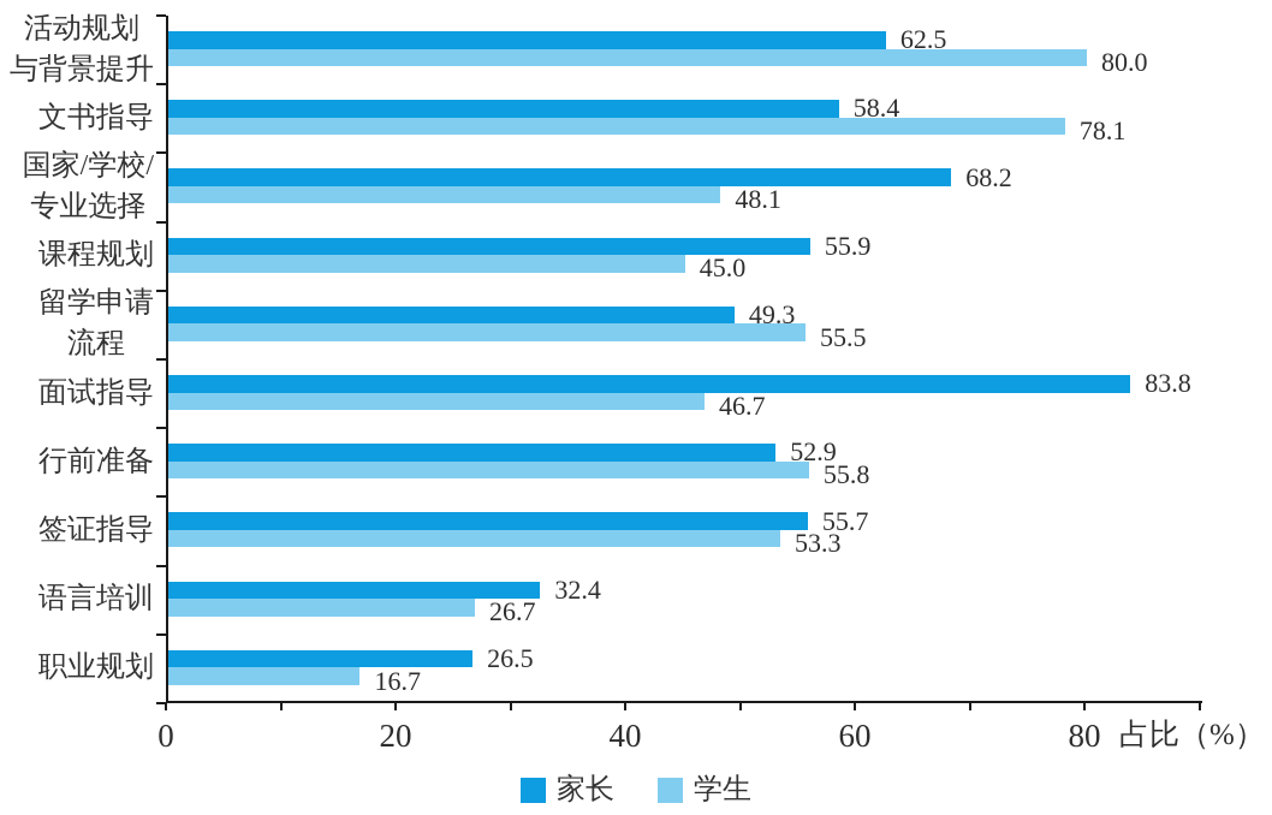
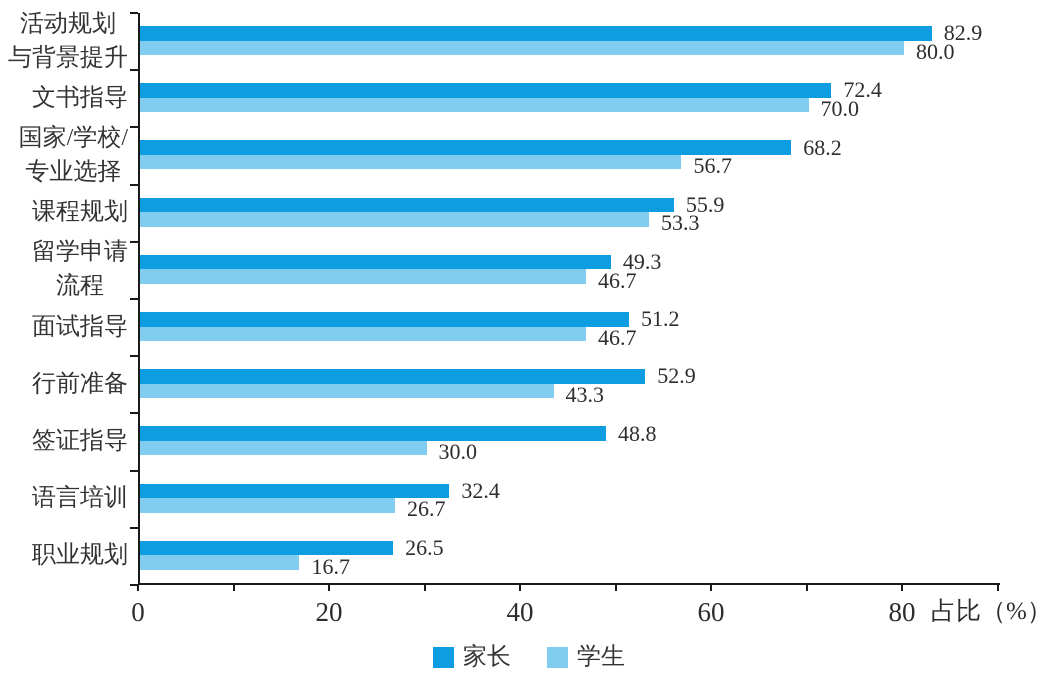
家长/活动规划与背景提升: 62.5 -> 82.9
家长/文书指导: 58.4 -> 72.4
学生/文书指导: 78.1 -> 70.0
学生/国家/学校/专业选择: 48.1 -> 56.7
学生/课程规划: 45.0 -> 53.3
学生/留学申请流程: 55.5 -> 46.7
家长/面试指导: 83.8 -> 51.2
学生/行前准备: 55.8 -> 43.3
家长/签证指导: 55.7 -> 48.8
学生/签证指导: 53.3 -> 30.0
